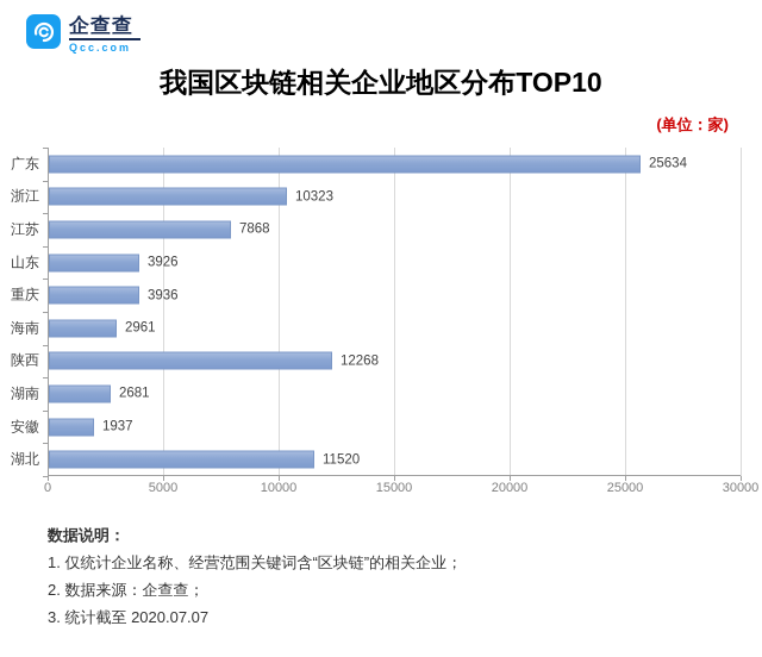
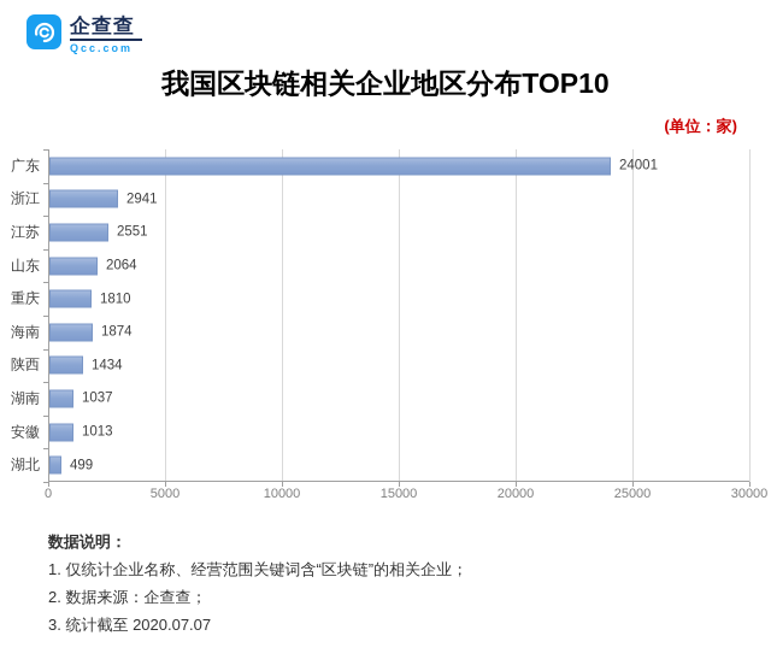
广东: 25634 -> 24001
浙江: 10323 -> 2941
江苏: 7868 -> 2551
山东: 3926 -> 2064
重庆: 3936 -> 1810
海南: 2961 -> 1874
陕西: 12268 -> 1434
湖南: 2681 -> 1037
安徽: 1937 -> 1013
湖北: 11520 -> 499
